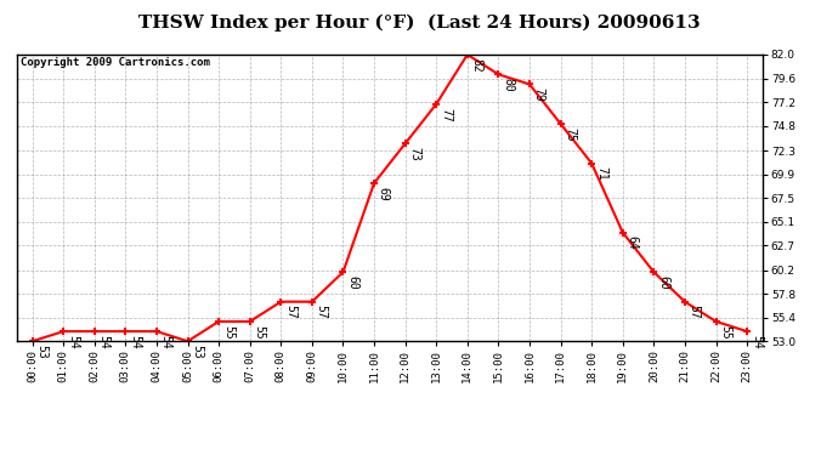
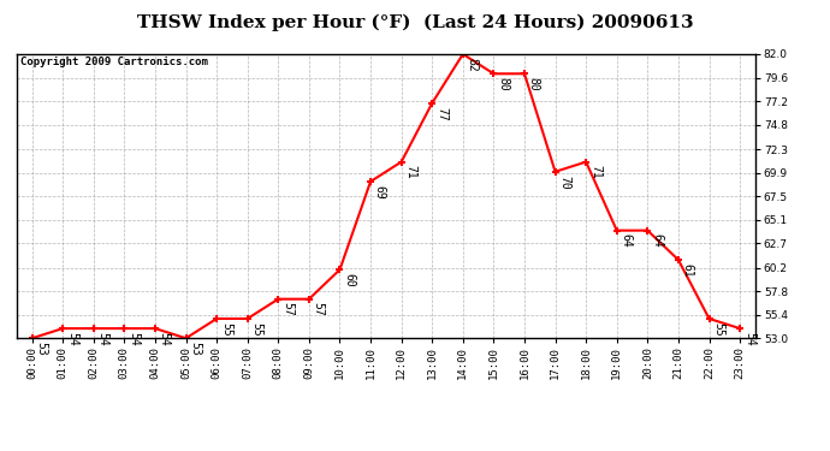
12:00: 73 -> 71
16:00: 79 -> 80
17:00: 75 -> 70
20:00: 60 -> 64
21:00: 57 -> 61
